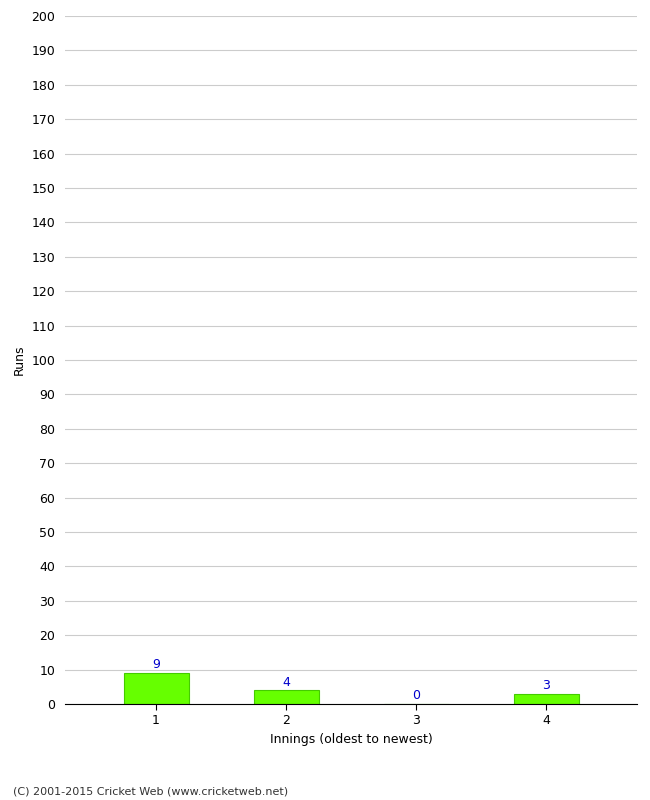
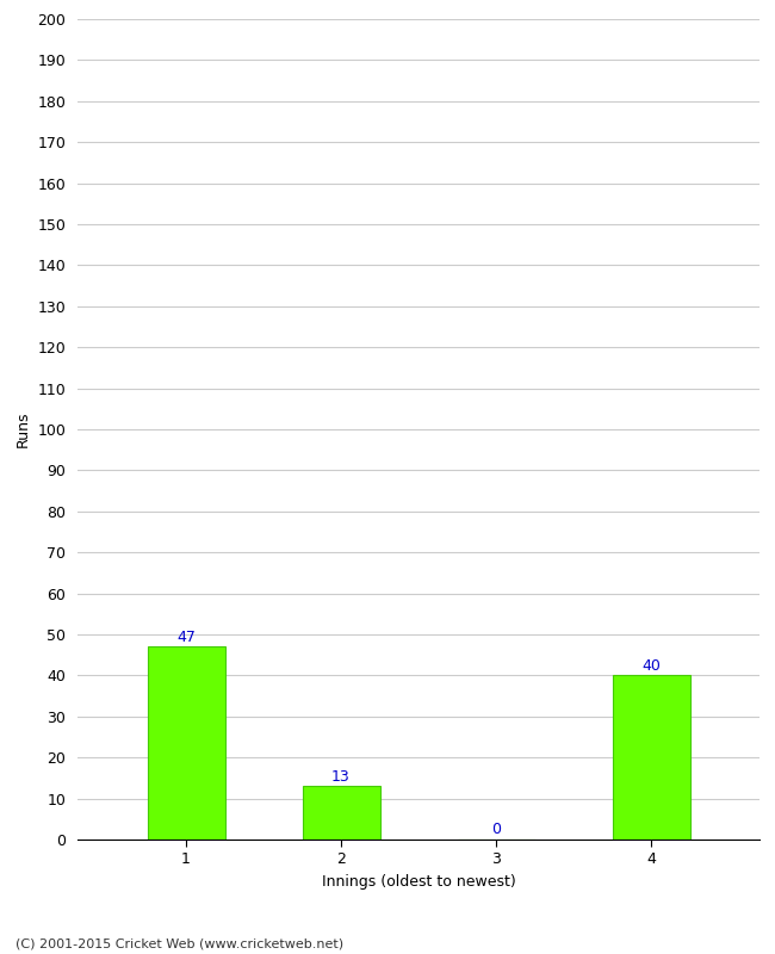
1: 9 -> 47
2: 4 -> 13
4: 3 -> 40
